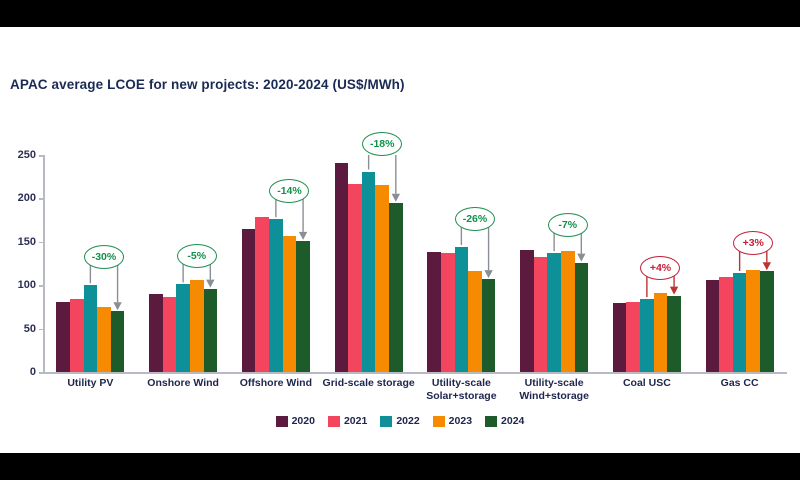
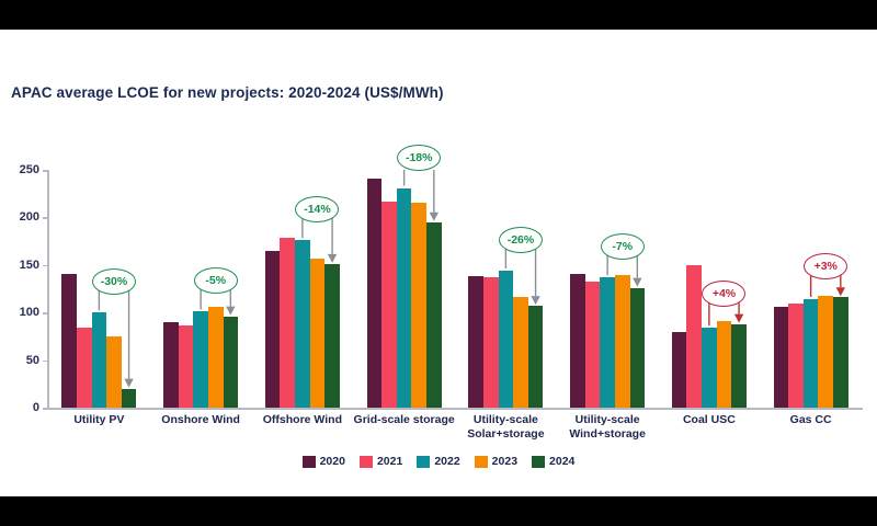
2020/Utility PV: 80 -> 140
2024/Utility PV: 70 -> 20
2021/Coal USC: 80 -> 150
